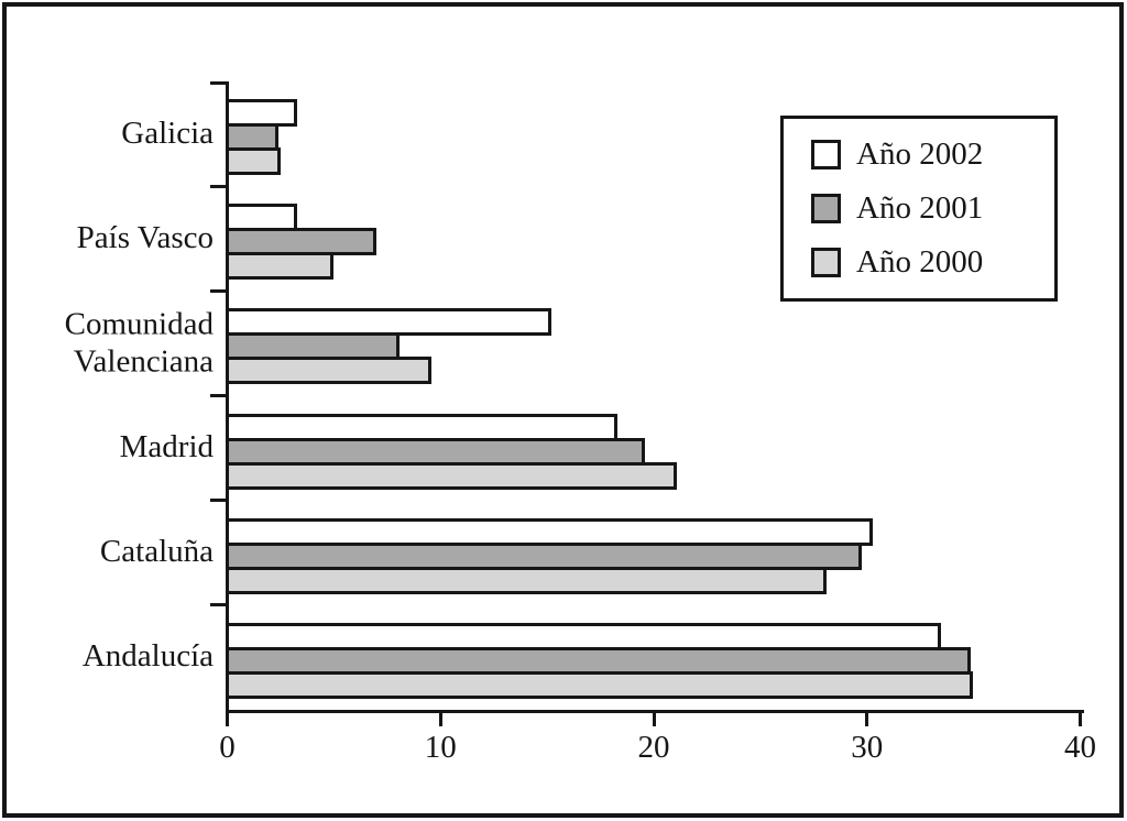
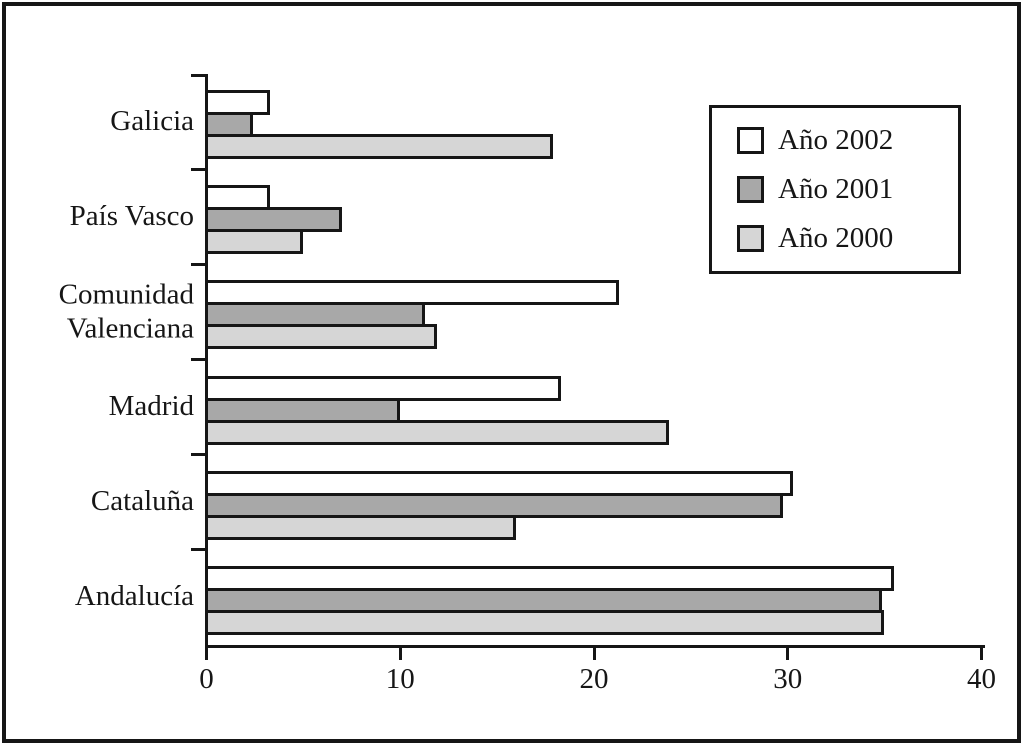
Año 2000/Galicia: 2.4 -> 17.8
Año 2002/Comunidad Valenciana: 15.1 -> 21.2
Año 2001/Comunidad Valenciana: 8.0 -> 11.2
Año 2000/Comunidad Valenciana: 9.5 -> 11.8
Año 2001/Madrid: 19.5 -> 9.9
Año 2000/Madrid: 21.0 -> 23.8
Año 2000/Cataluña: 28.0 -> 15.9
Año 2002/Andalucía: 33.4 -> 35.4
